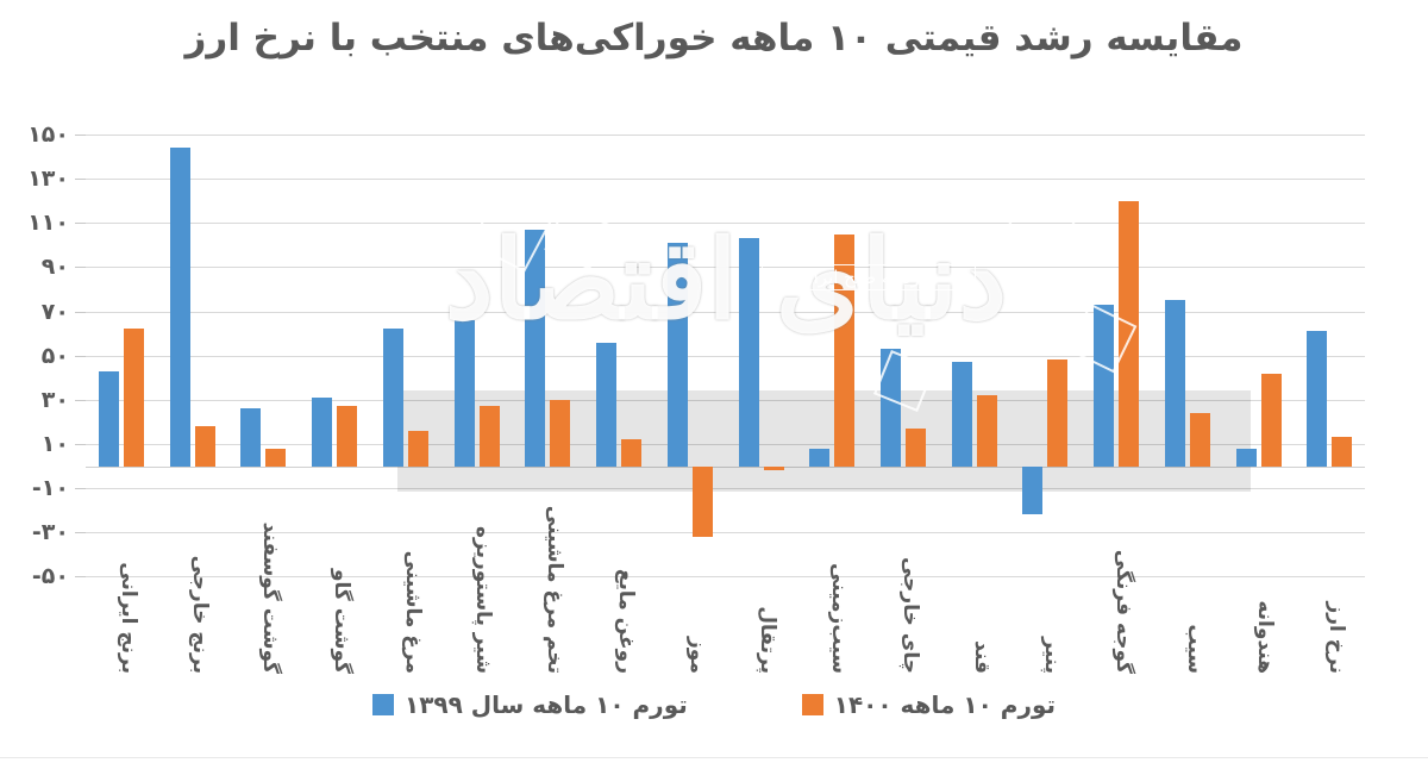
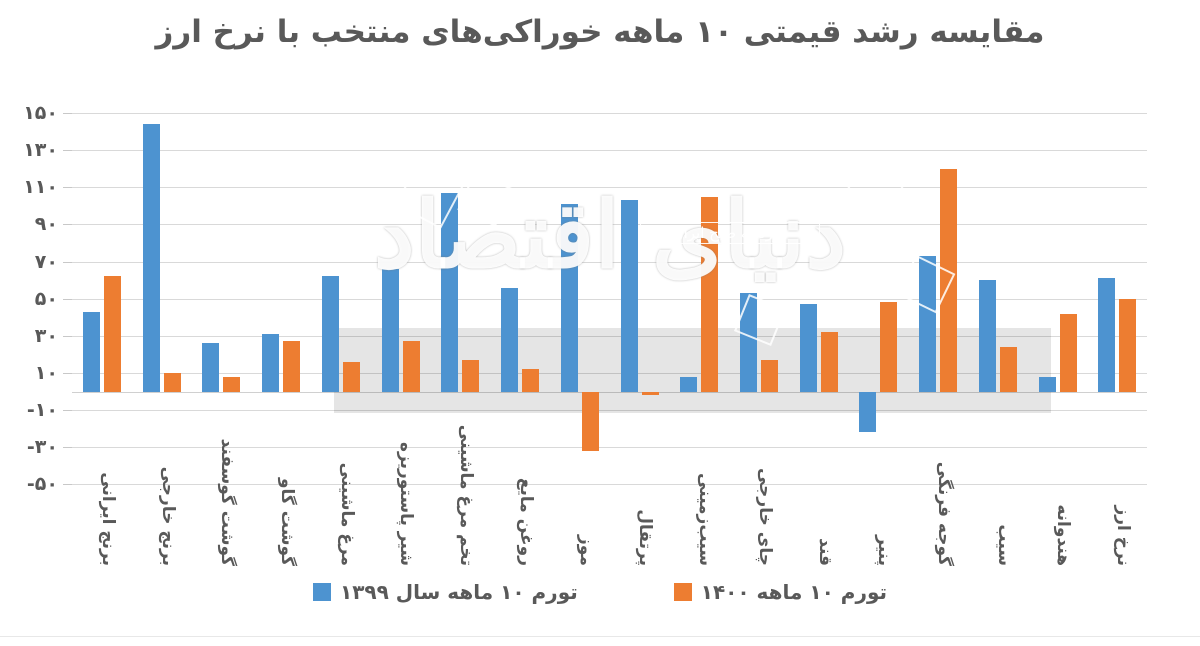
تورم ۱۰ ماهه ۱۴۰۰/برنج خارجی: 18 -> 10
تورم ۱۰ ماهه ۱۴۰۰/تخم مرغ ماشینی: 30 -> 17
تورم ۱۰ ماهه سال ۱۳۹۹/سیب: 75 -> 60
تورم ۱۰ ماهه ۱۴۰۰/نرخ ارز: 13 -> 50
